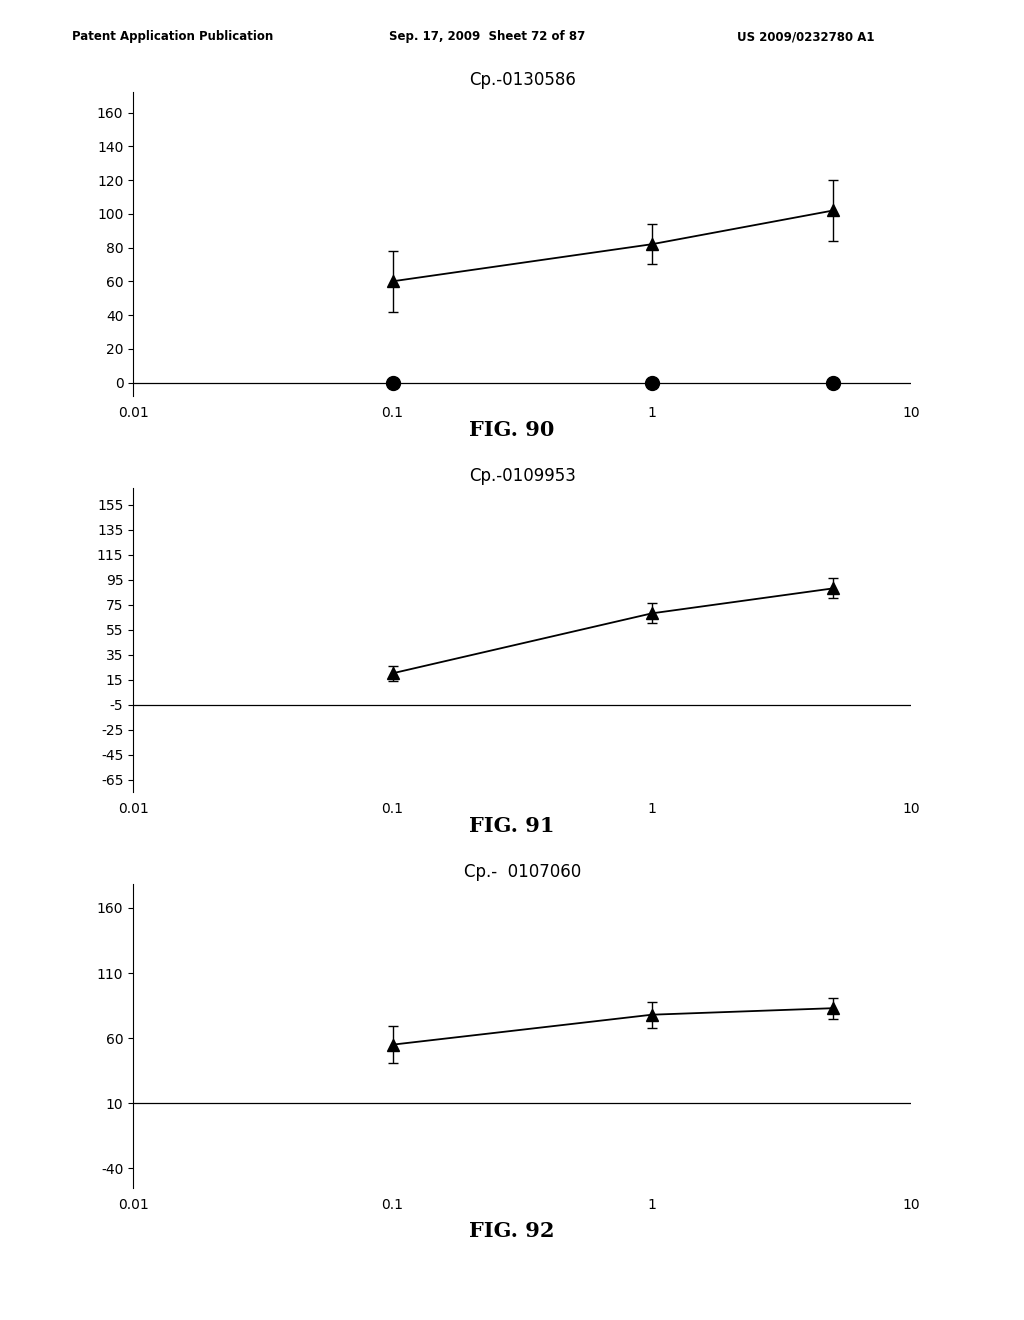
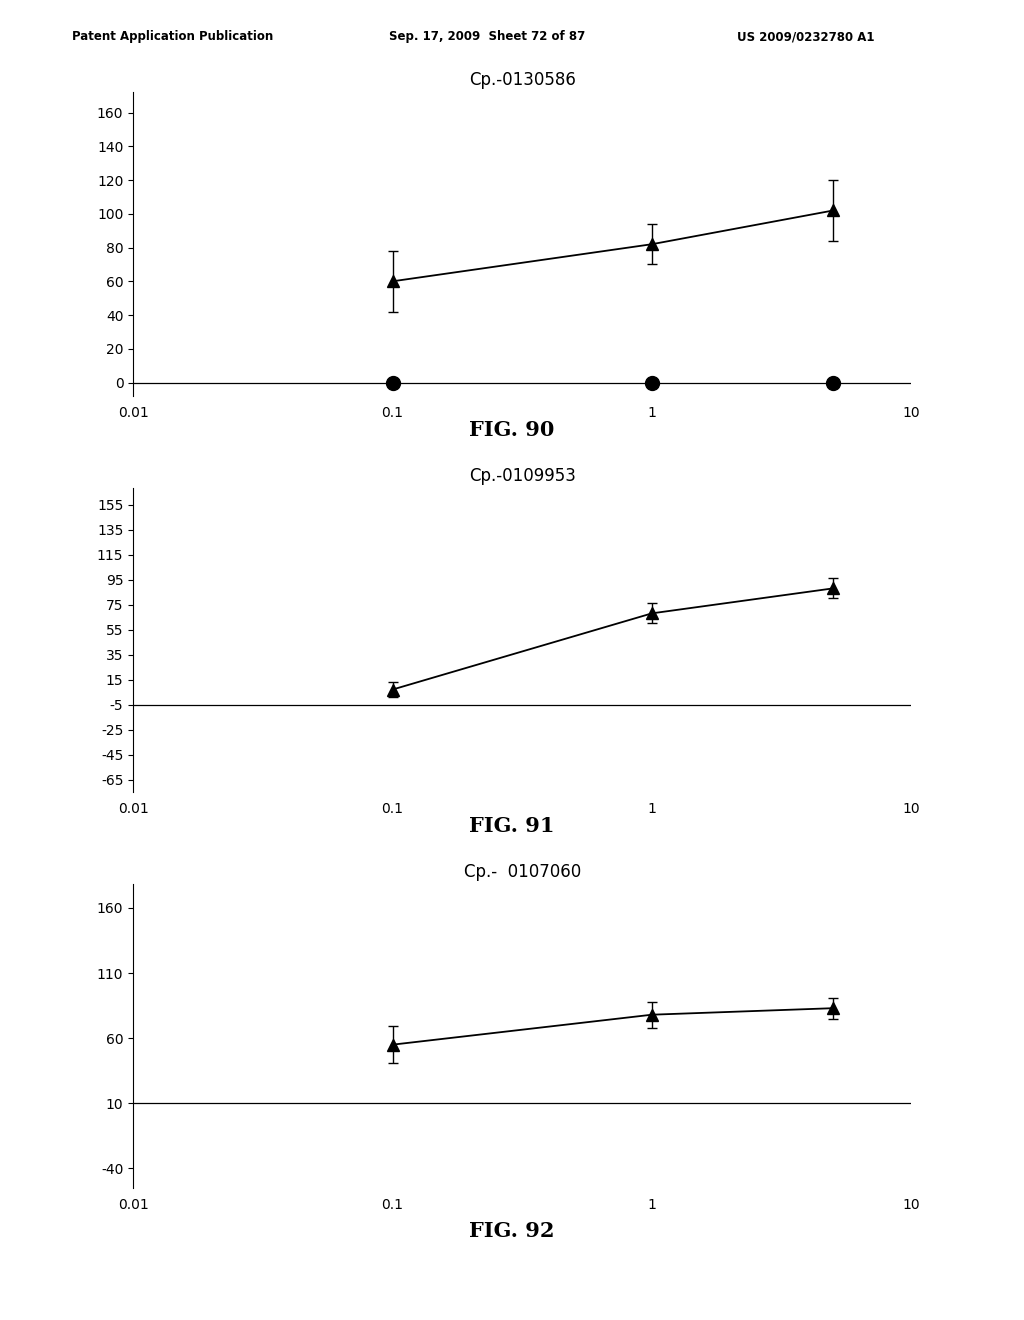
Cp.-0109953/0.1: 20 -> 7
